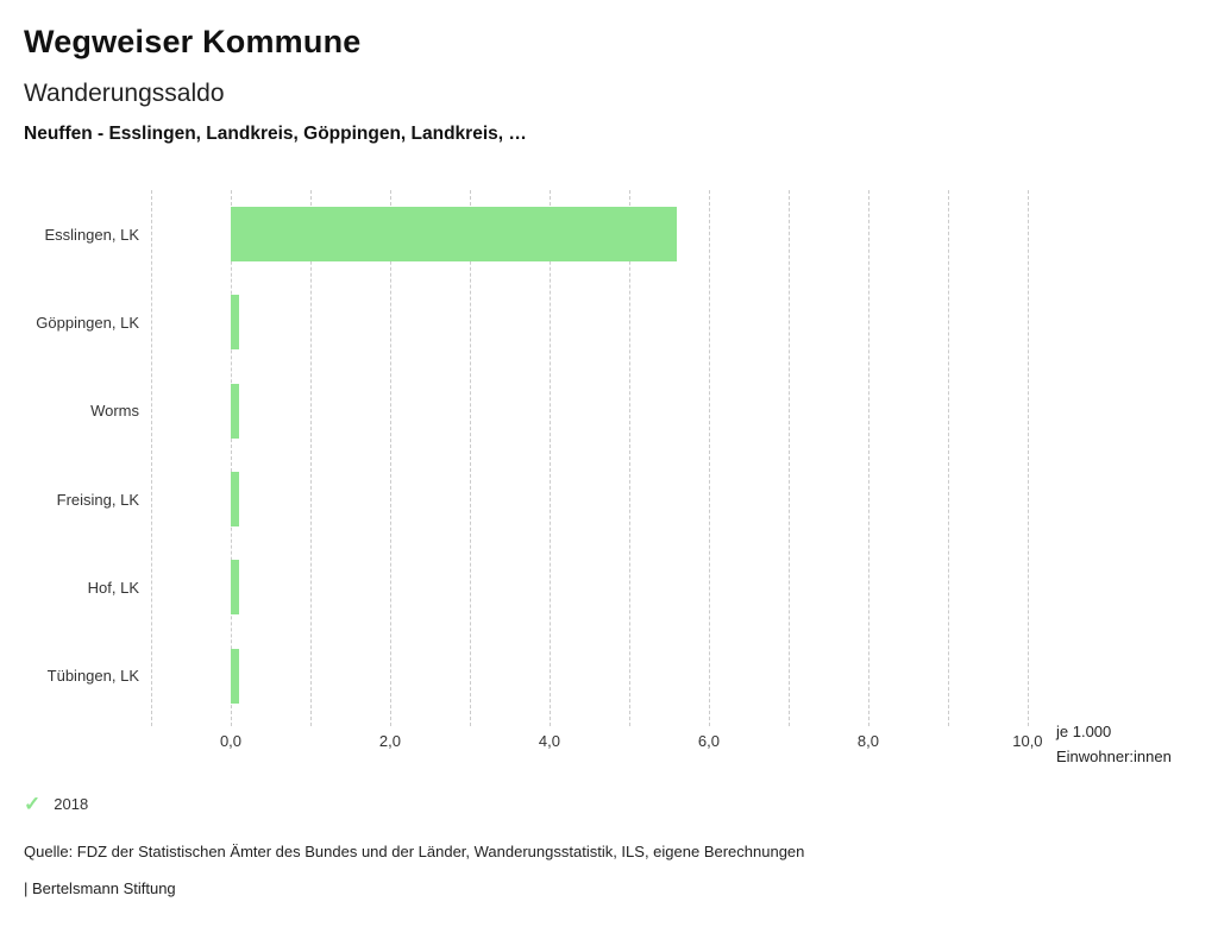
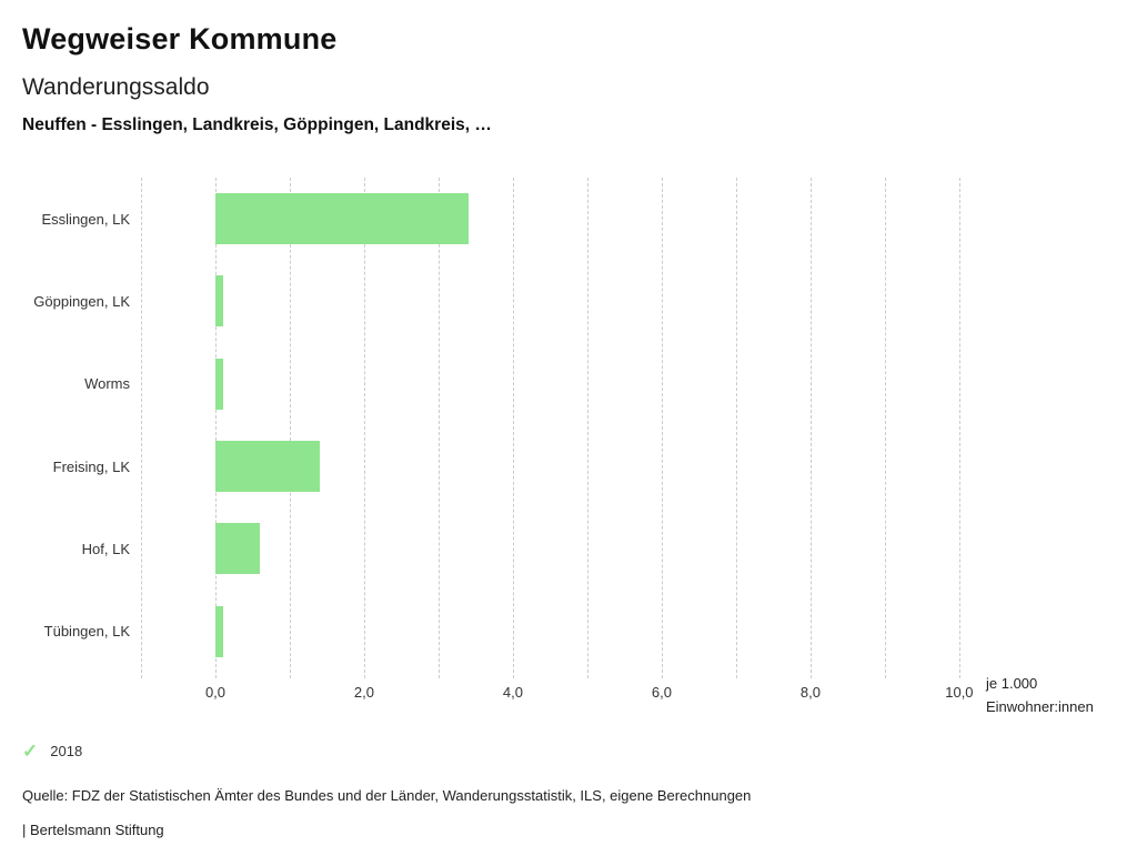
Esslingen, LK: 5,6 -> 3,4
Freising, LK: 0,1 -> 1,4
Hof, LK: 0,1 -> 0,6
